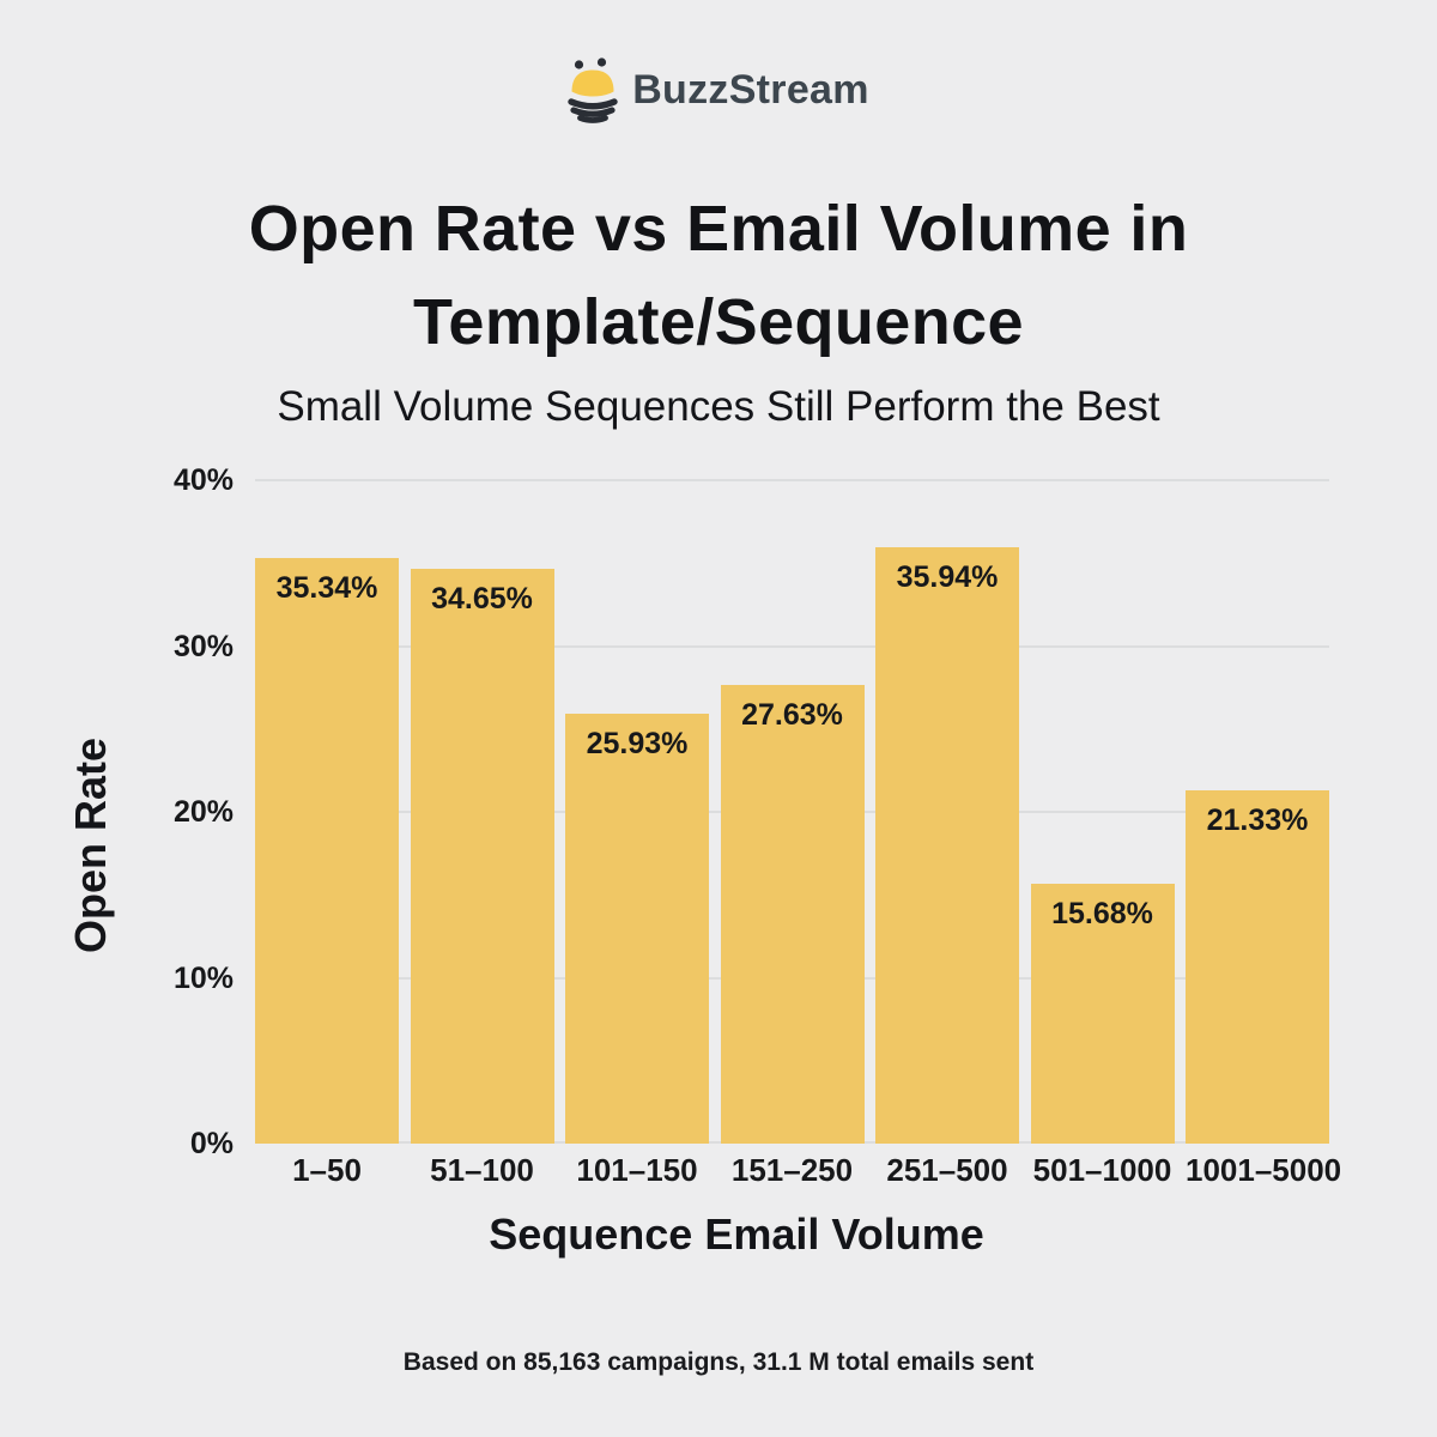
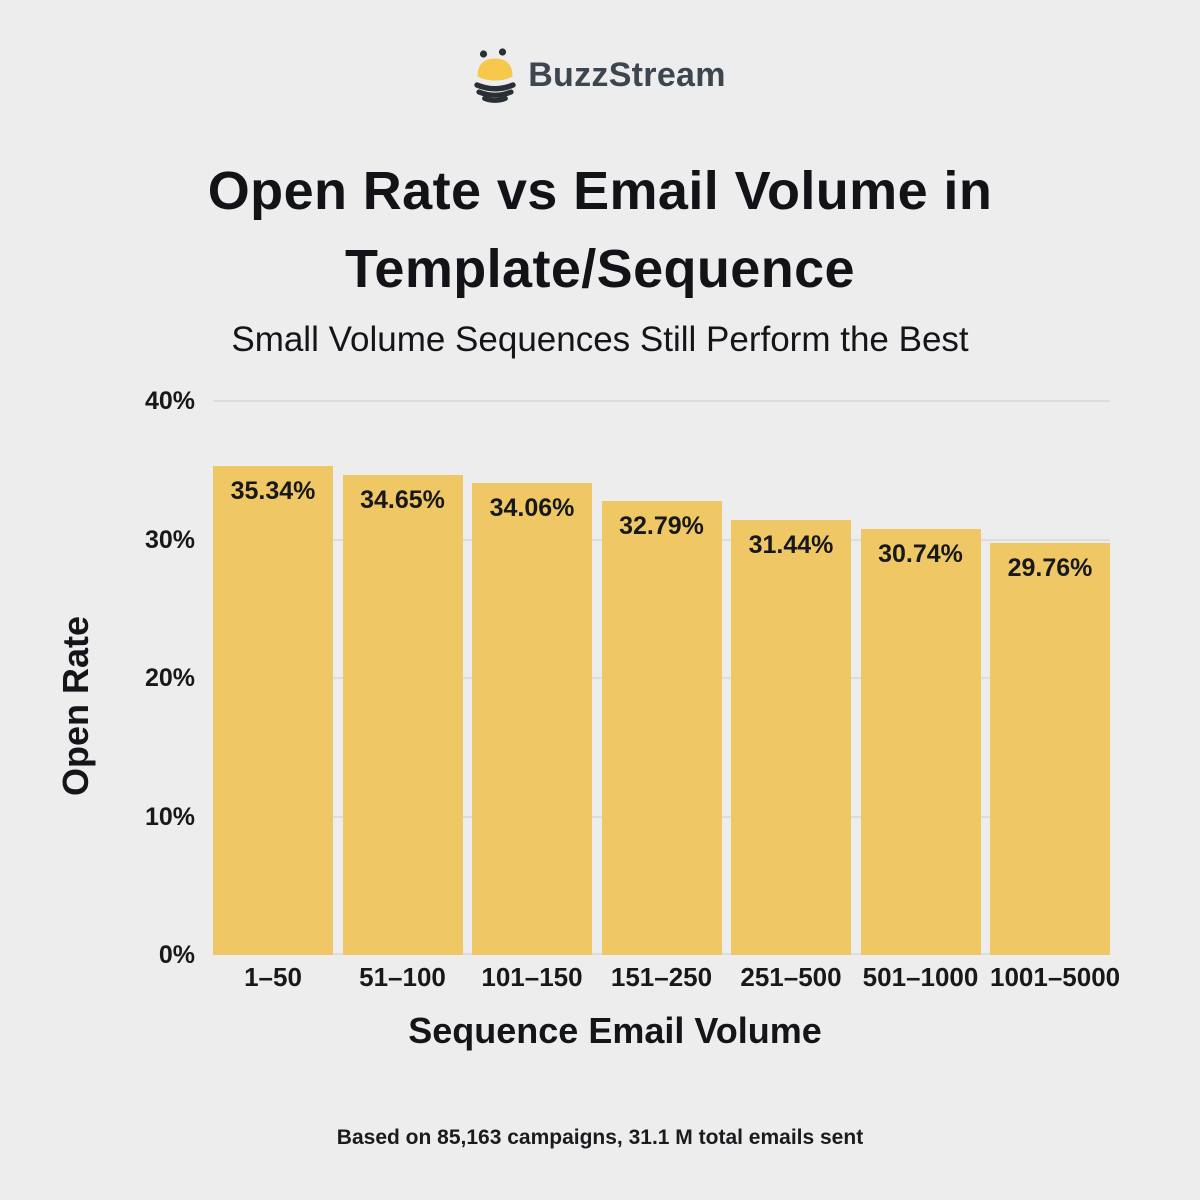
101–150: 25.93% -> 34.06%
151–250: 27.63% -> 32.79%
251–500: 35.94% -> 31.44%
501–1000: 15.68% -> 30.74%
1001–5000: 21.33% -> 29.76%
